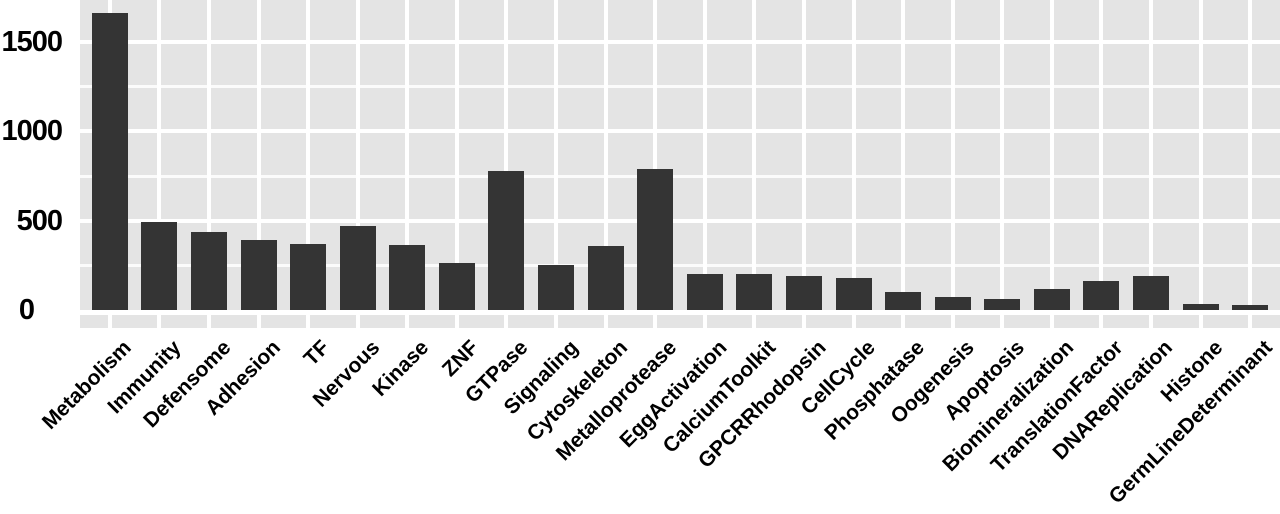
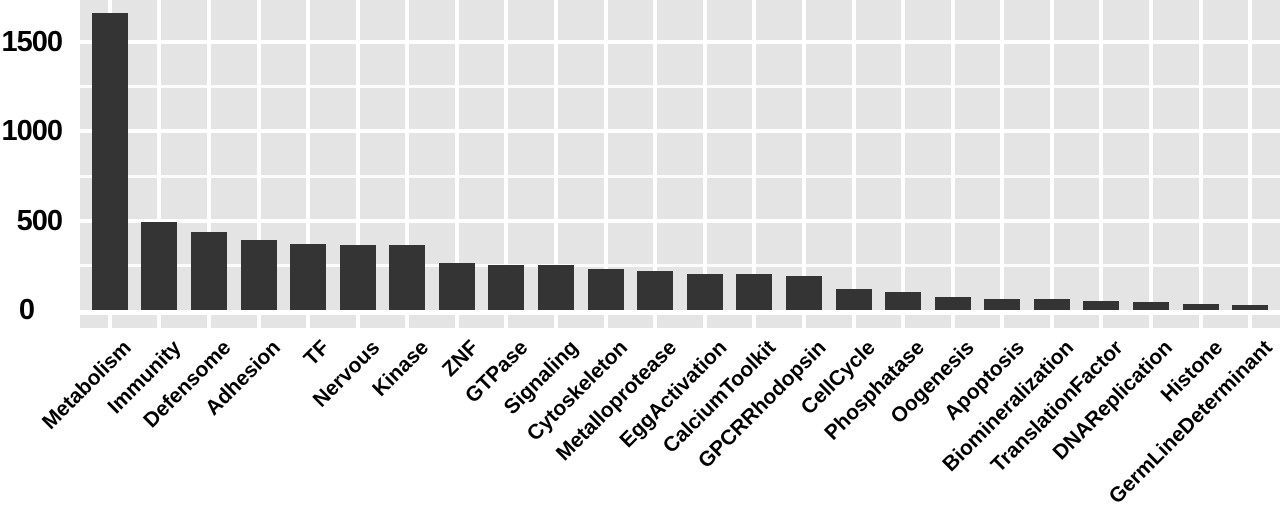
Nervous: 470 -> 360
GTPase: 780 -> 250
Cytoskeleton: 360 -> 230
Metalloprotease: 790 -> 220
CellCycle: 180 -> 120
Biomineralization: 120 -> 60
TranslationFactor: 160 -> 50
DNAReplication: 190 -> 40
